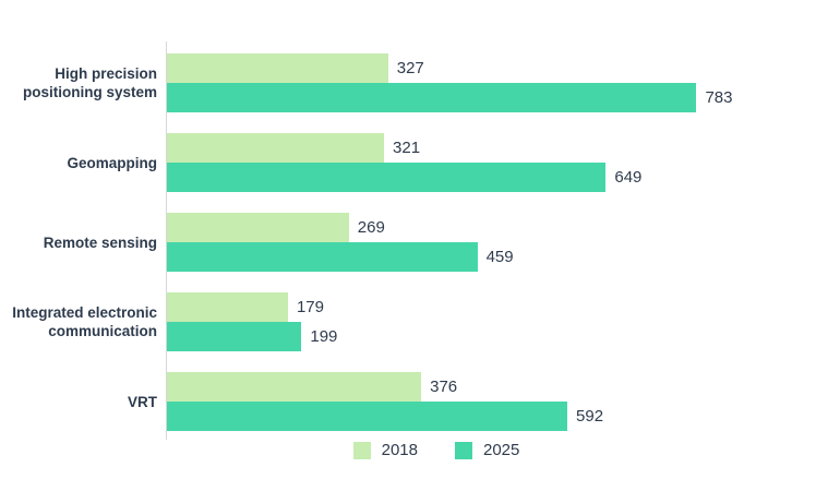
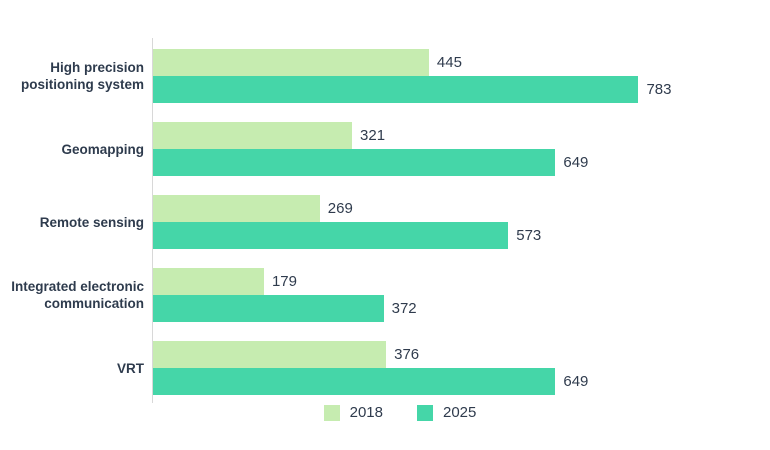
2018/High precision positioning system: 327 -> 445
2025/Remote sensing: 459 -> 573
2025/Integrated electronic communication: 199 -> 372
2025/VRT: 592 -> 649
